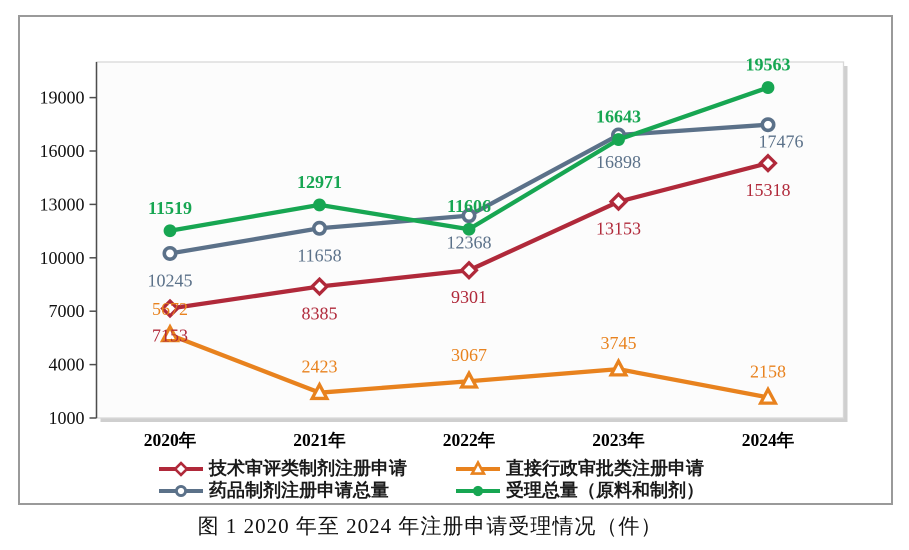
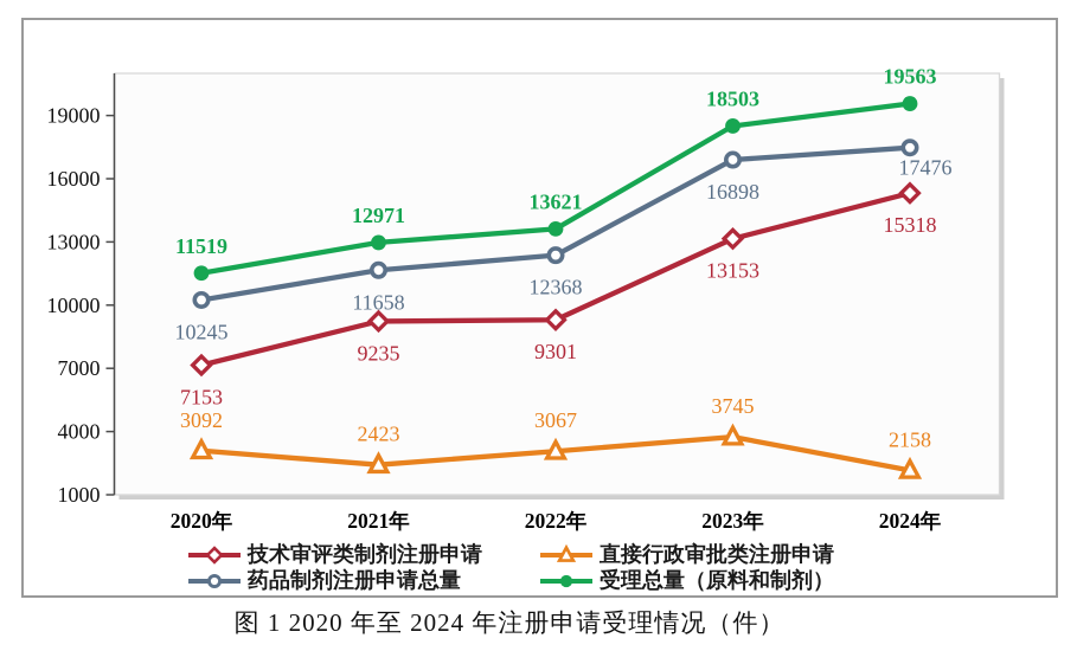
直接行政审批类注册申请/2020年: 5672 -> 3092
技术审评类制剂注册申请/2021年: 8385 -> 9235
受理总量（原料和制剂）/2022年: 11606 -> 13621
受理总量（原料和制剂）/2023年: 16643 -> 18503
